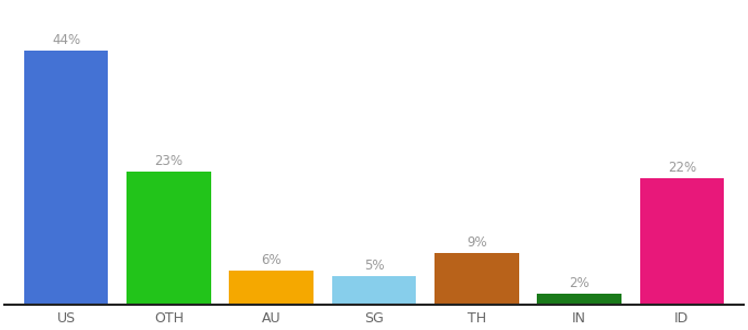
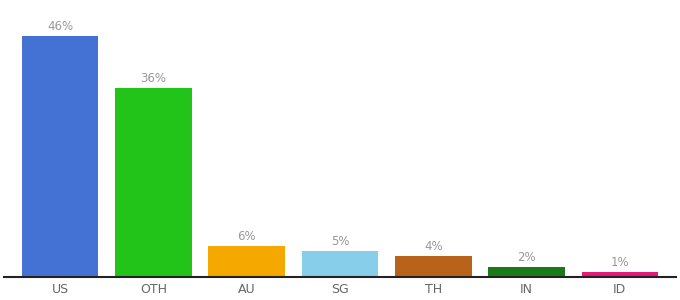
US: 44% -> 46%
OTH: 23% -> 36%
TH: 9% -> 4%
ID: 22% -> 1%
